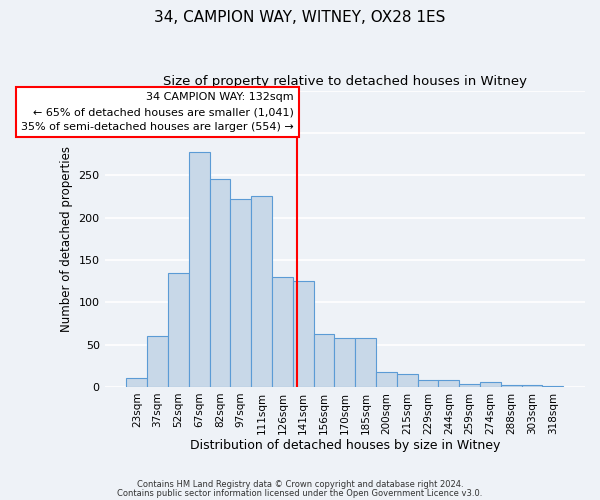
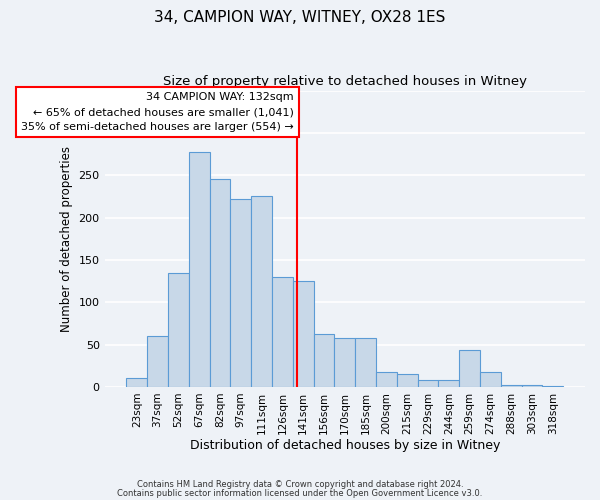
259sqm: 4 -> 44
274sqm: 6 -> 18
